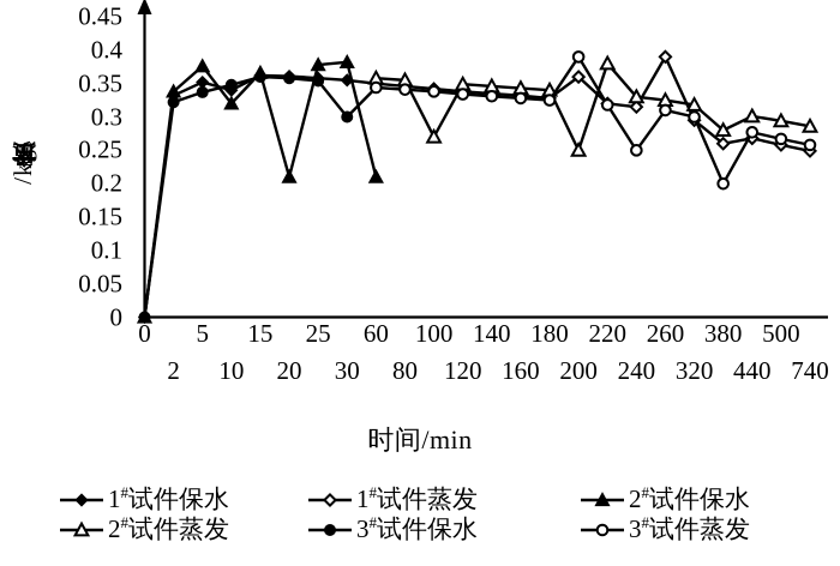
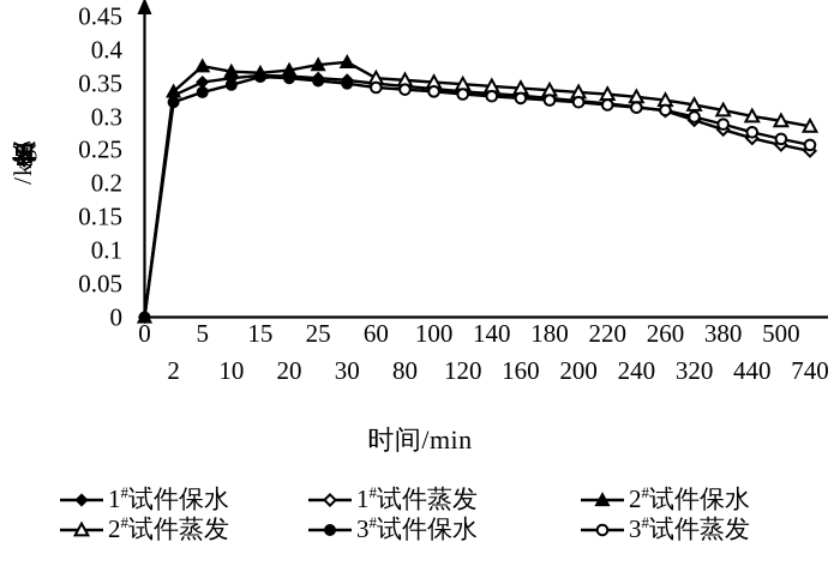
1#试件保水/10: 0.34 -> 0.36
2#试件保水/10: 0.32 -> 0.37
2#试件保水/20: 0.21 -> 0.37
3#试件保水/30: 0.30 -> 0.35
2#试件保水/60: 0.21 -> 0.36
2#试件蒸发/100: 0.27 -> 0.35
1#试件蒸发/200: 0.36 -> 0.32
2#试件蒸发/200: 0.25 -> 0.34
3#试件蒸发/200: 0.39 -> 0.32
2#试件蒸发/220: 0.38 -> 0.33
3#试件蒸发/240: 0.25 -> 0.31
1#试件蒸发/260: 0.39 -> 0.31
1#试件蒸发/380: 0.26 -> 0.28
2#试件蒸发/380: 0.28 -> 0.31
3#试件蒸发/380: 0.20 -> 0.29
